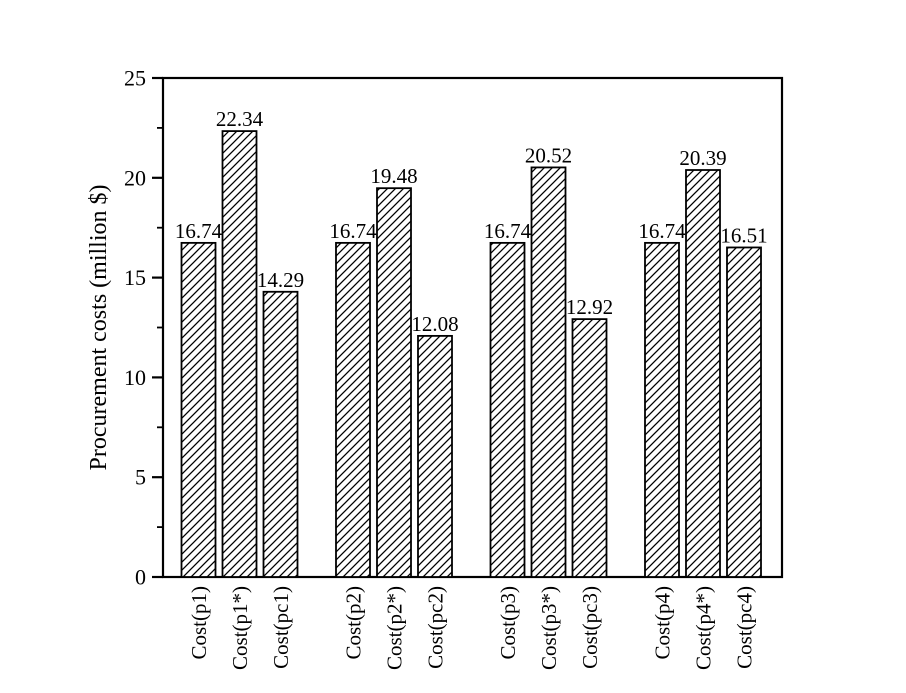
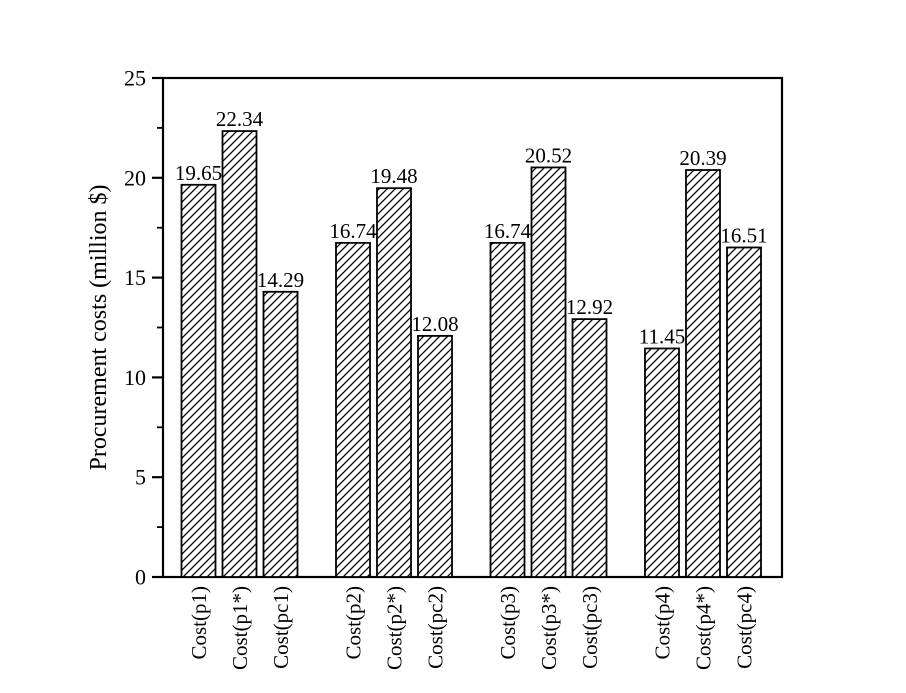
Cost(p1): 16.74 -> 19.65
Cost(p4): 16.74 -> 11.45
